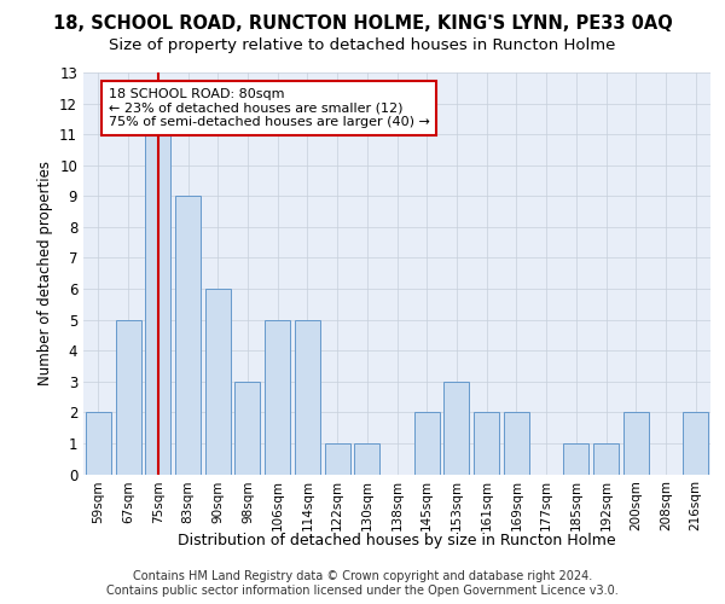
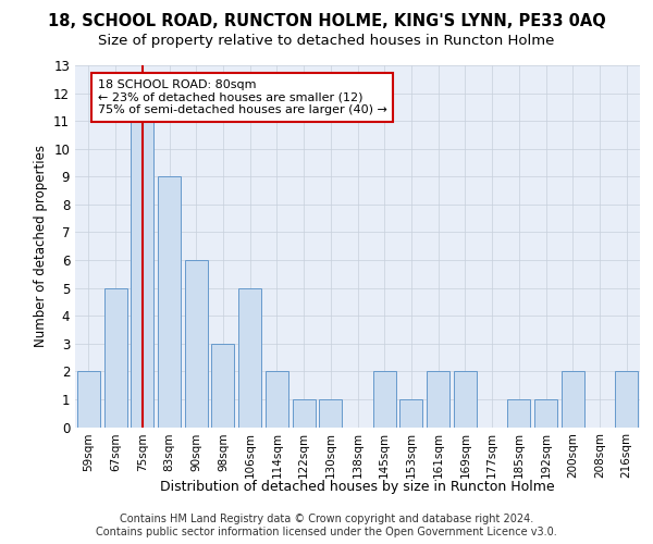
114sqm: 5 -> 2
153sqm: 3 -> 1
